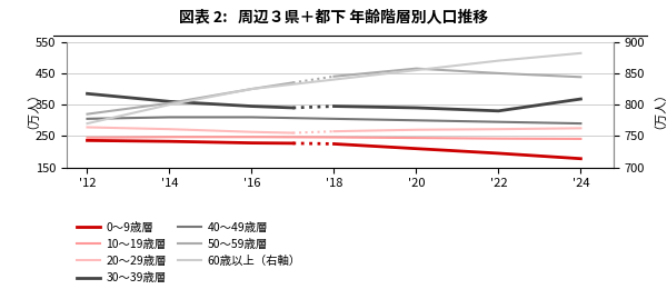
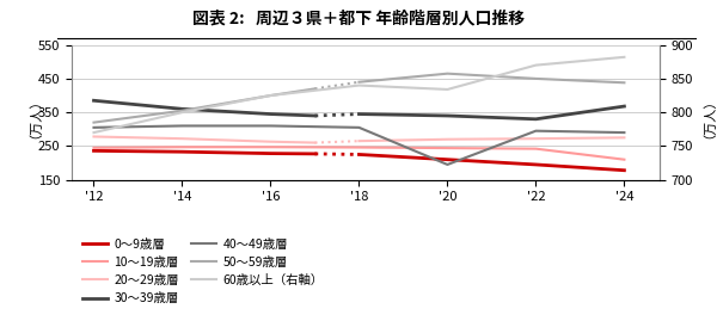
40〜49歳層/'20: 300 -> 195
60歳以上（右軸）/'20: 855 -> 834
10〜19歳層/'24: 241 -> 210
